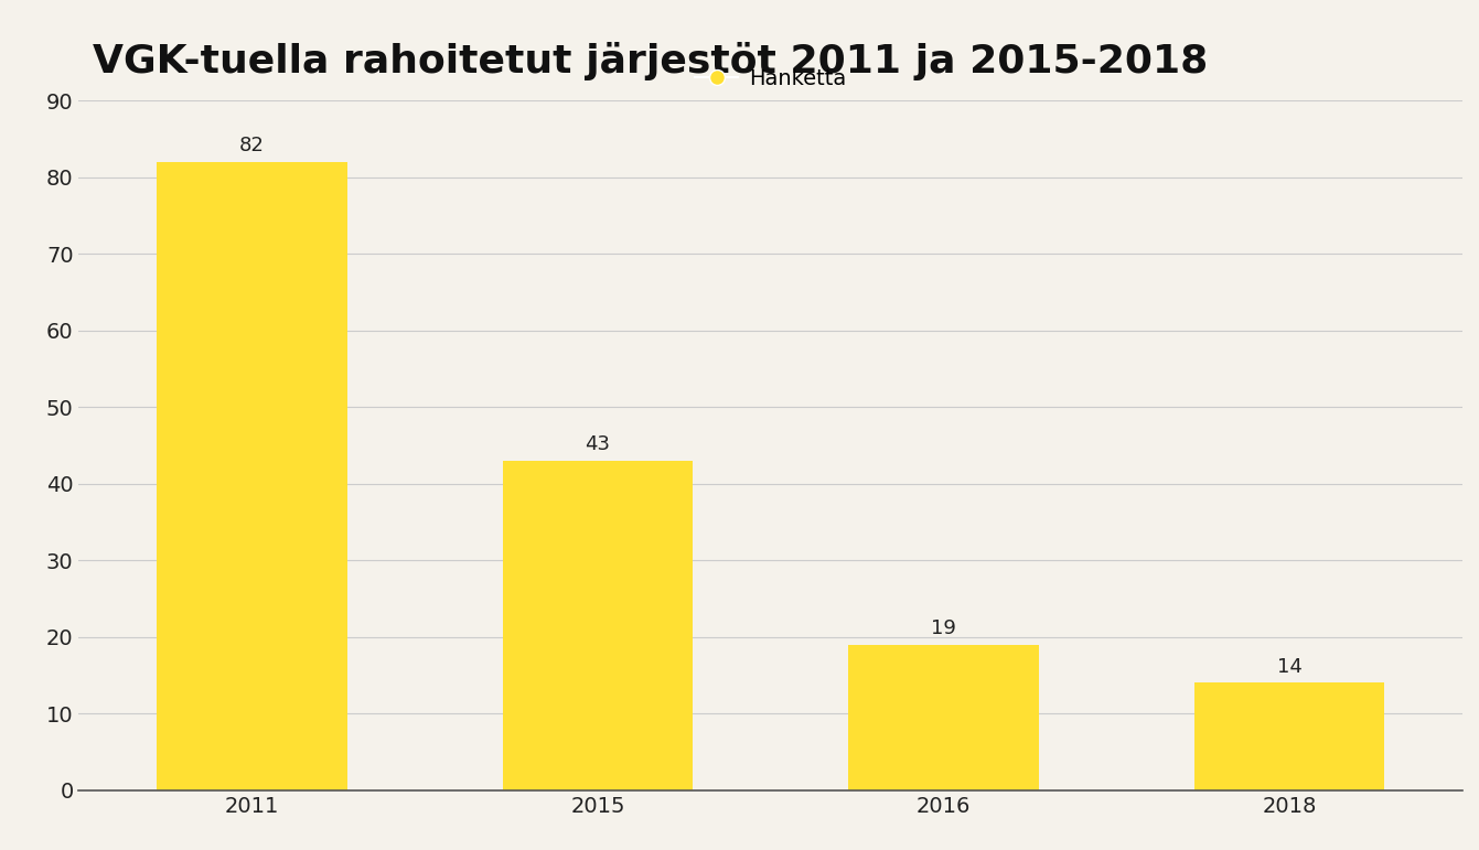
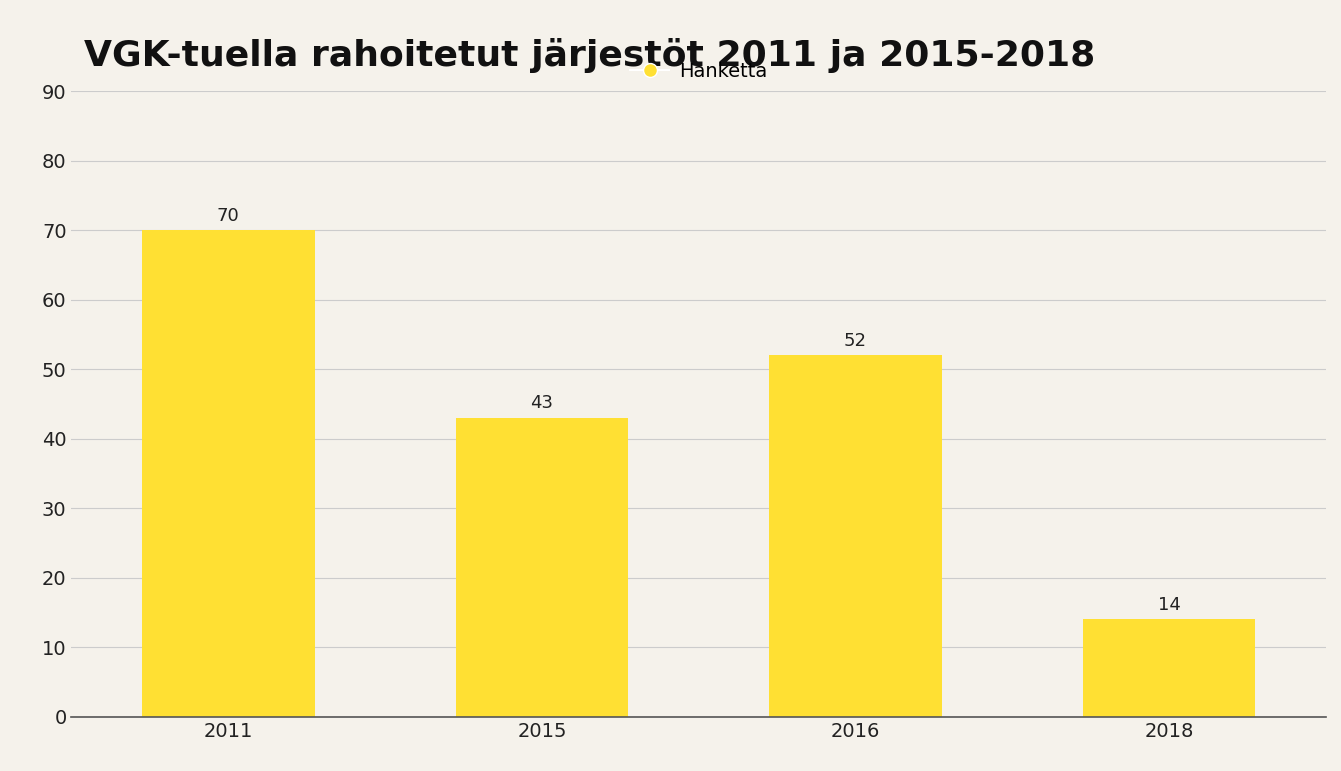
2011: 82 -> 70
2016: 19 -> 52
